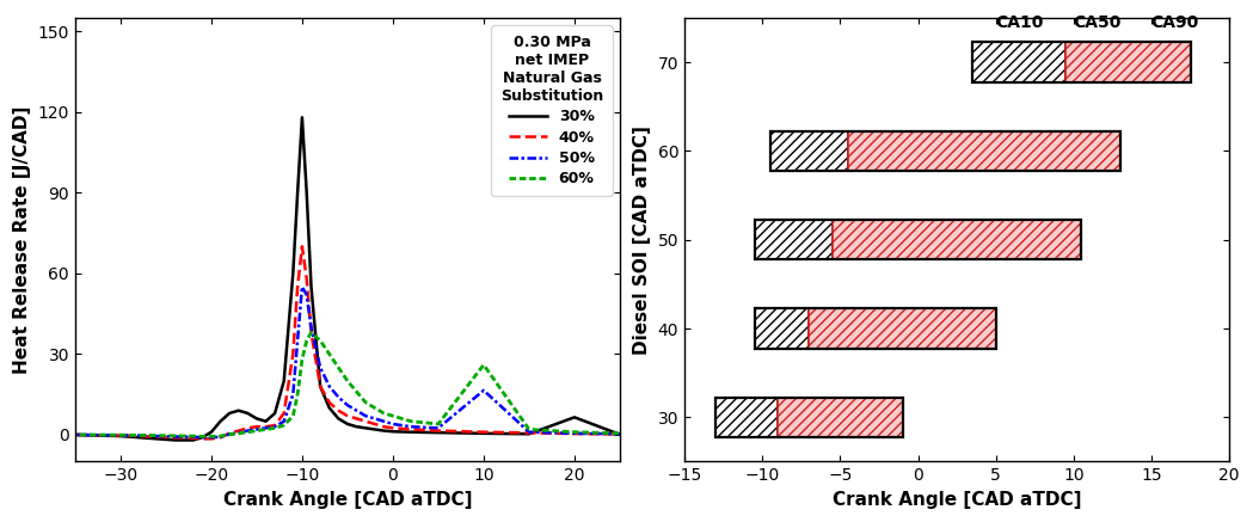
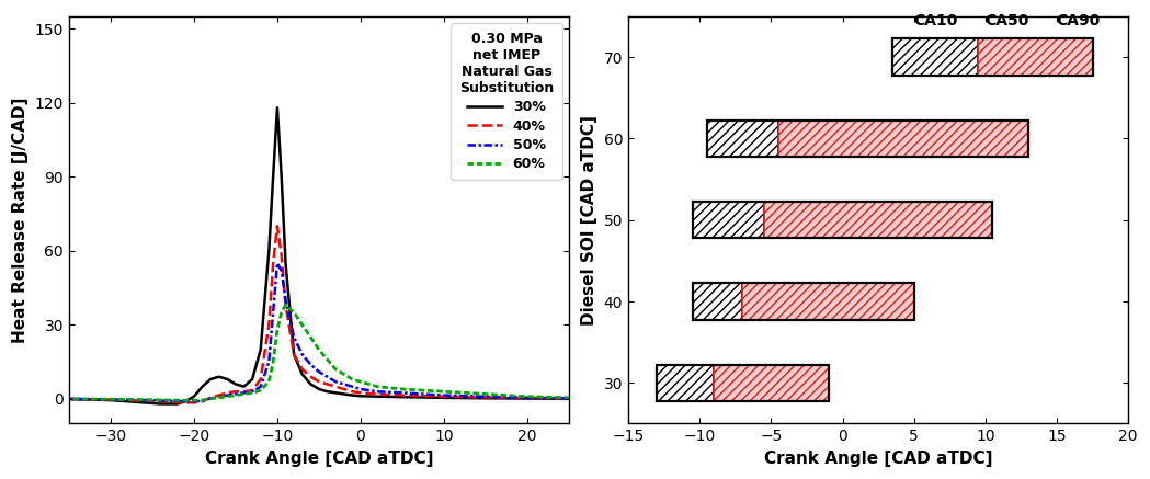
50%/10: 16.5 -> 1.5
60%/10: 26.0 -> 3.0
30%/20: 6.5 -> 0.2
